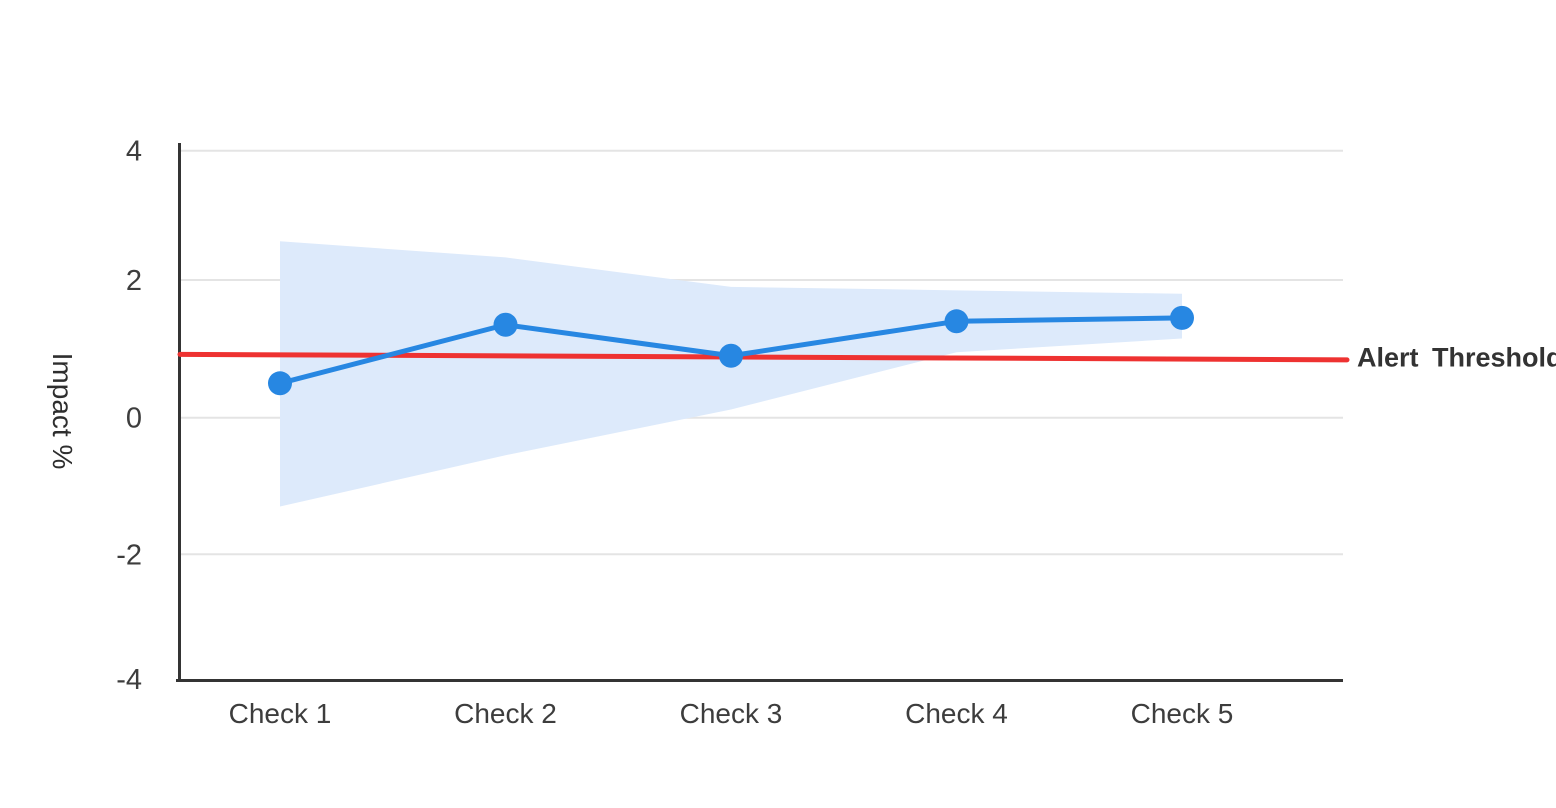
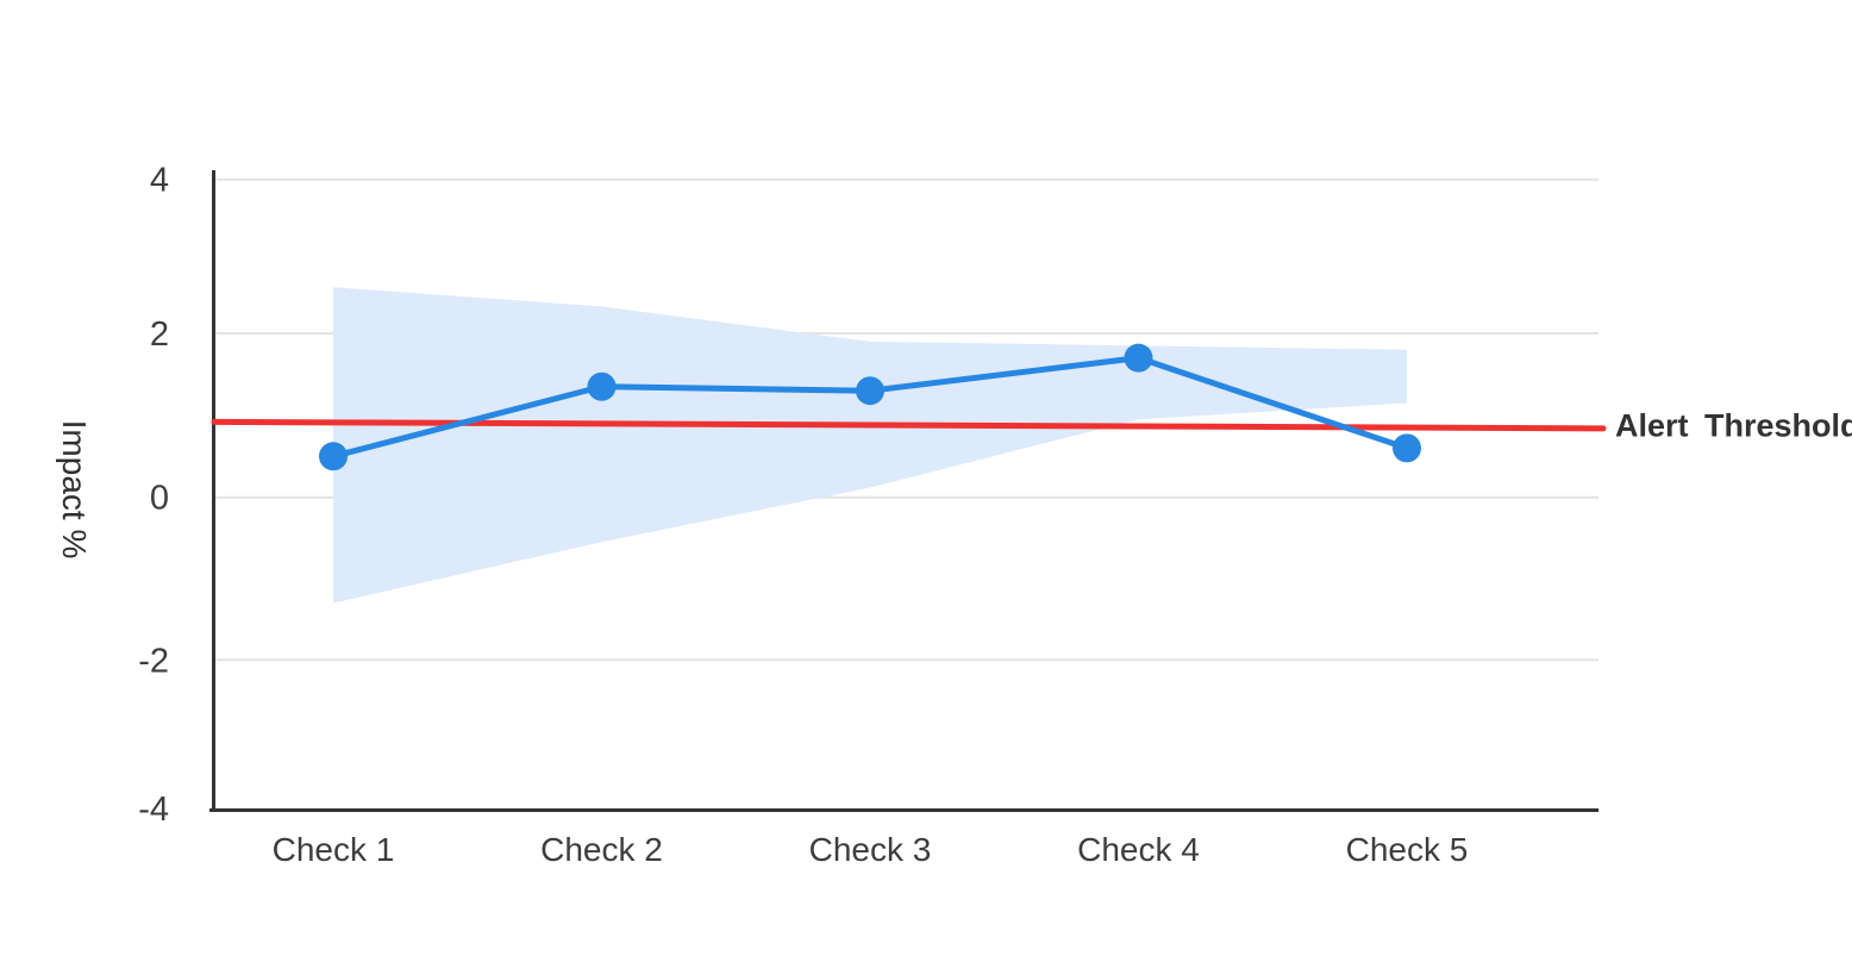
Check 3: 0.9 -> 1.3
Check 4: 1.4 -> 1.7
Check 5: 1.4 -> 0.6
